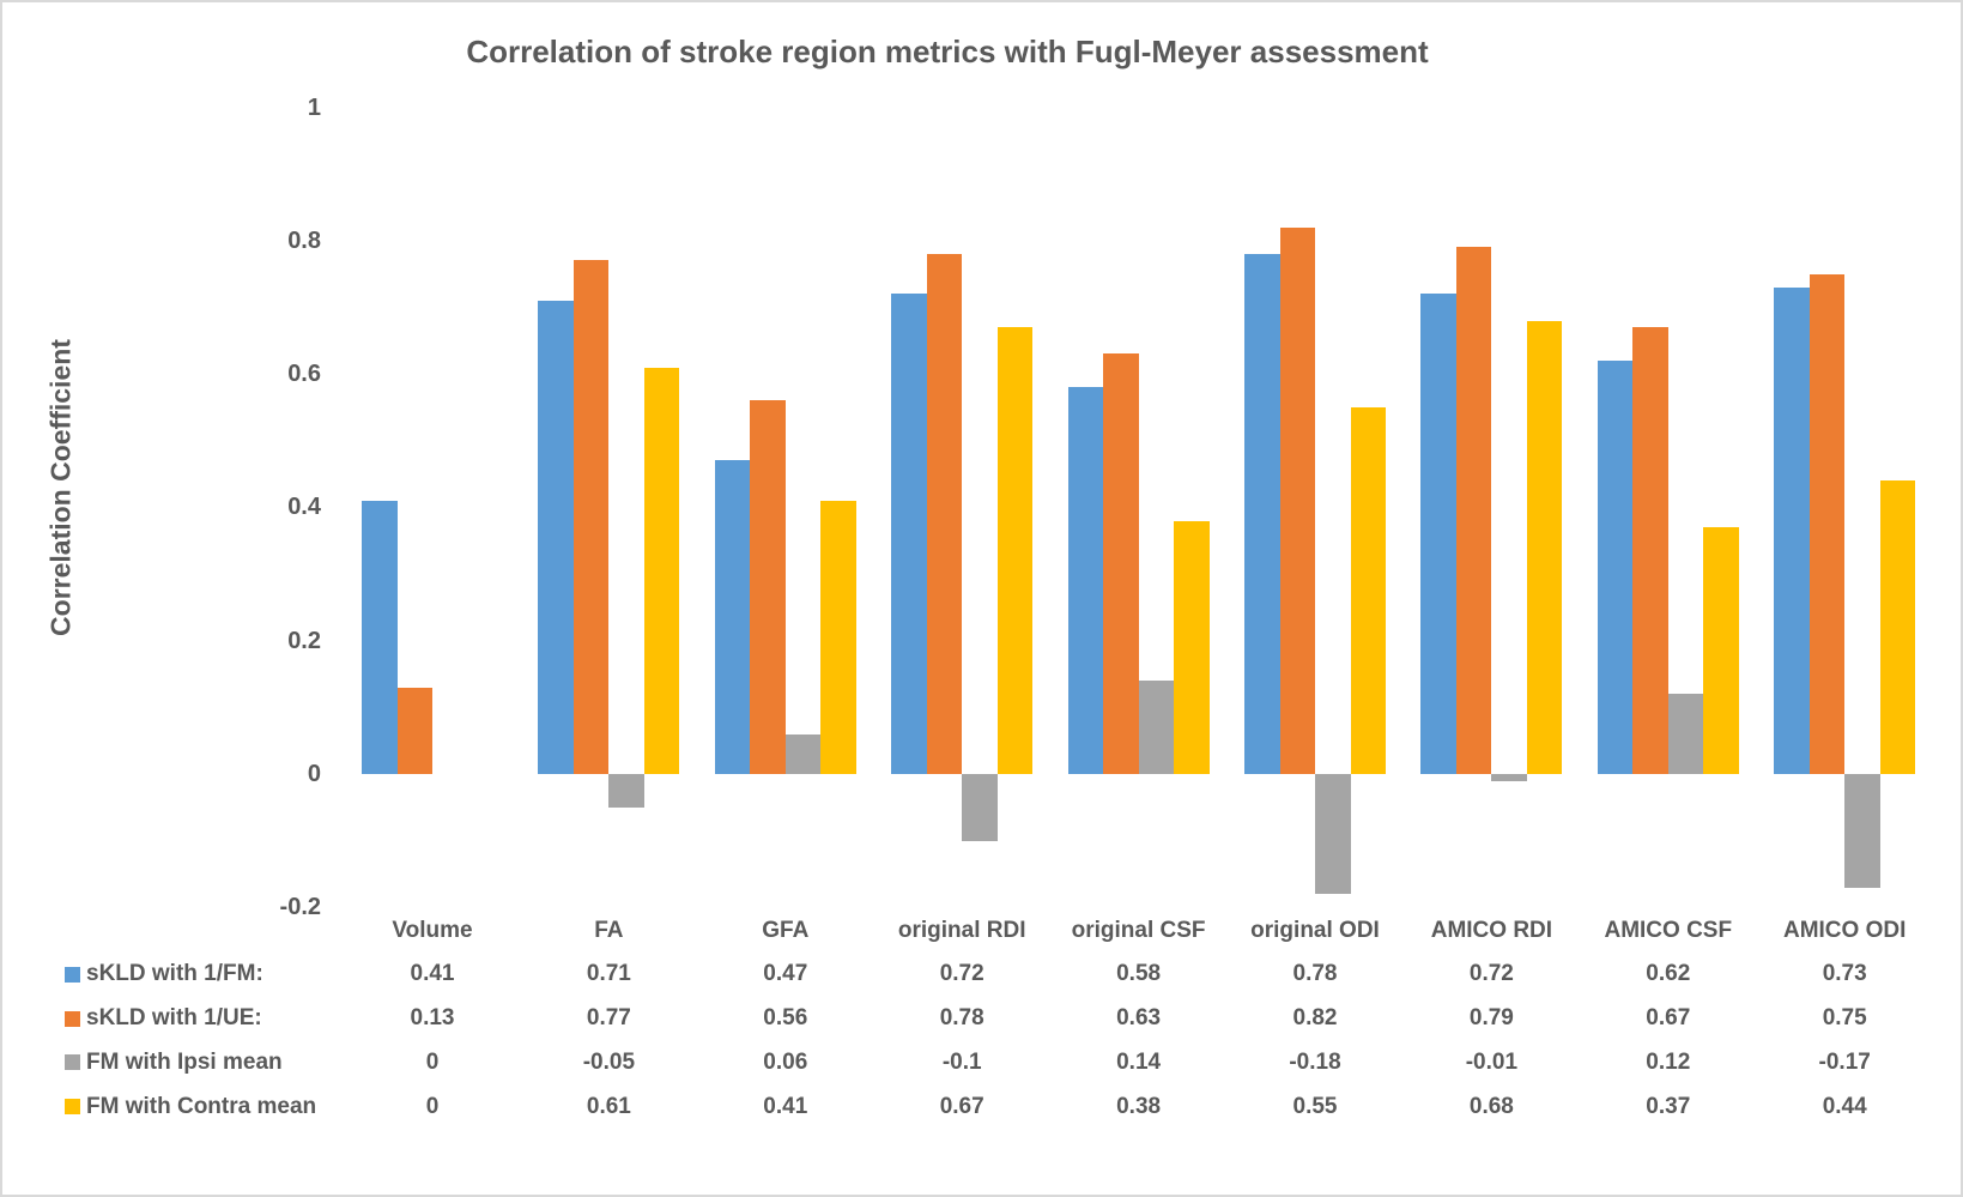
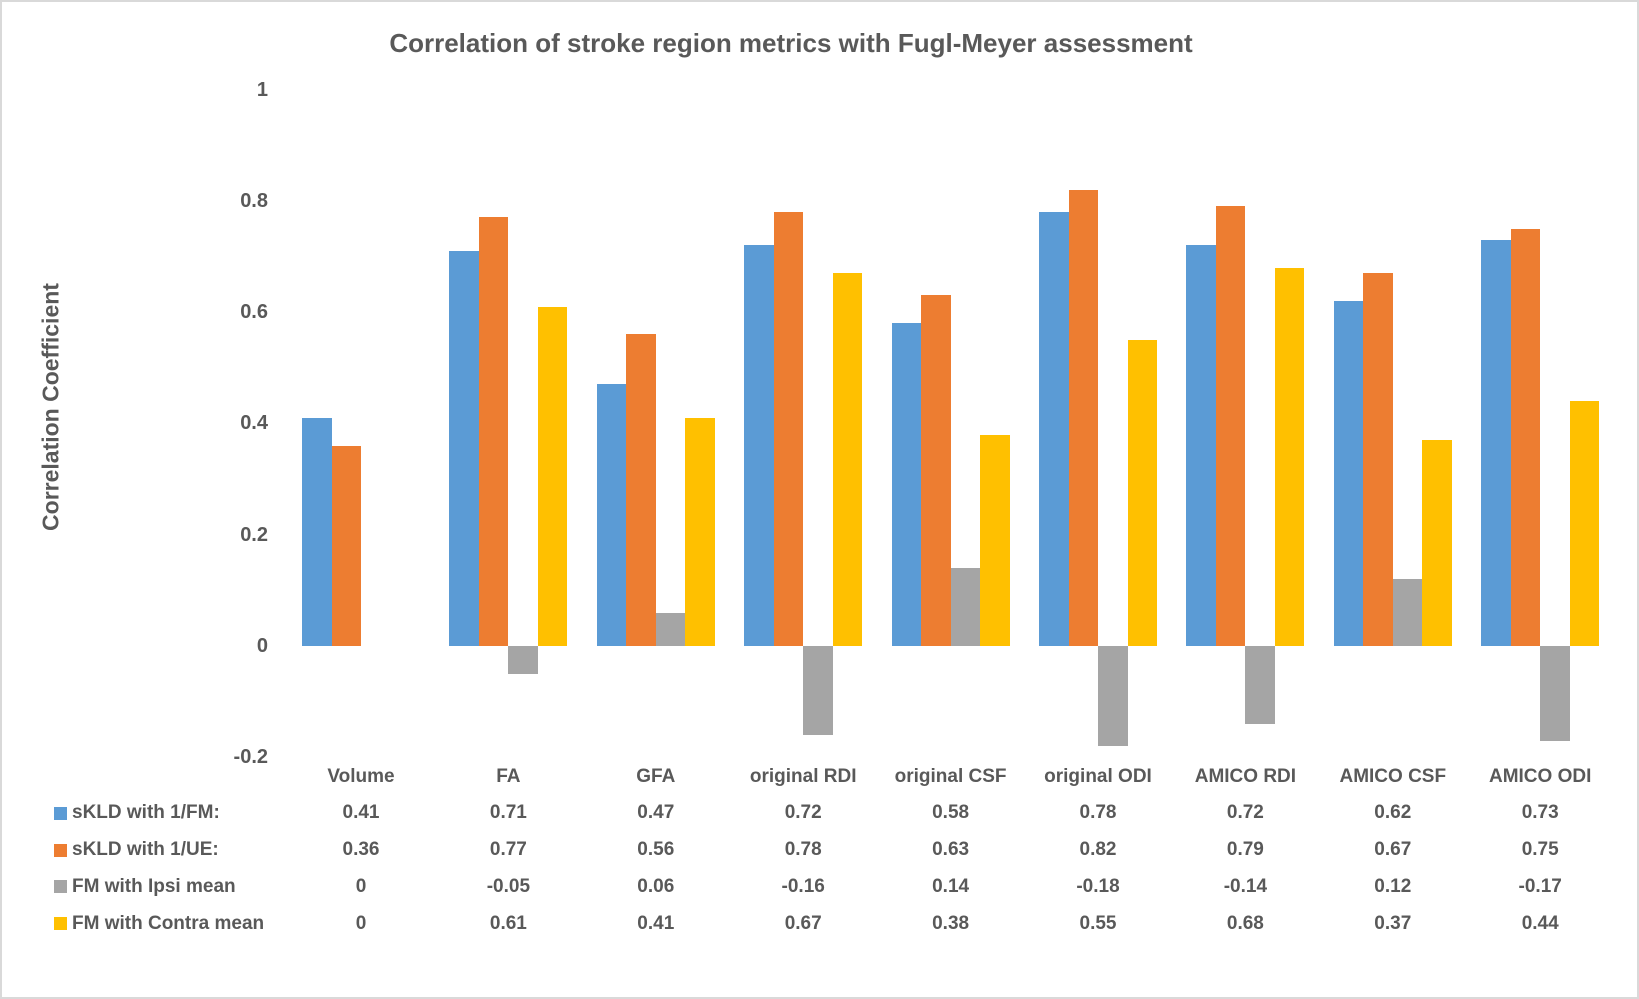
sKLD with 1/UE:/Volume: 0.13 -> 0.36
FM with Ipsi mean/original RDI: -0.1 -> -0.16
FM with Ipsi mean/AMICO RDI: -0.01 -> -0.14
